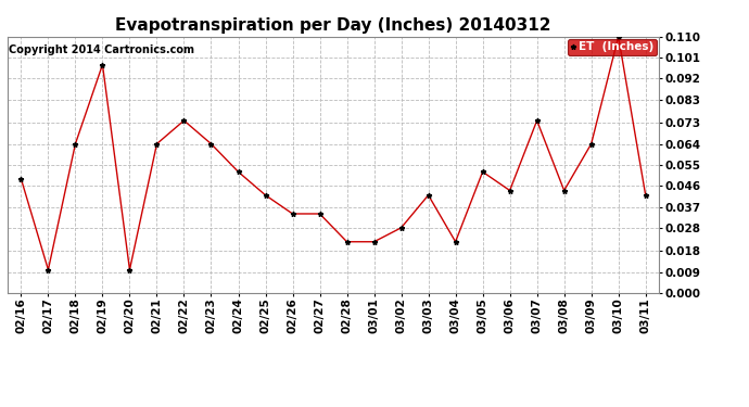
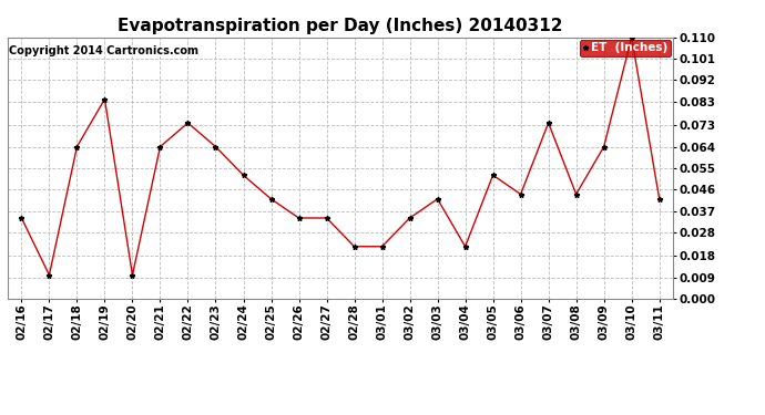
02/16: 0.049 -> 0.034
02/19: 0.098 -> 0.084
03/02: 0.028 -> 0.034
